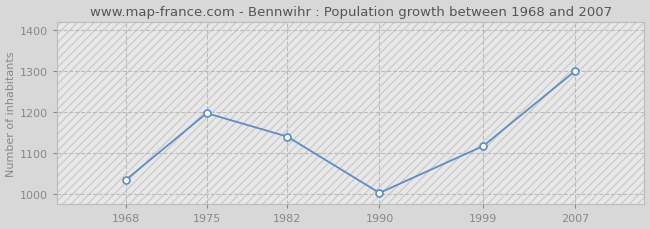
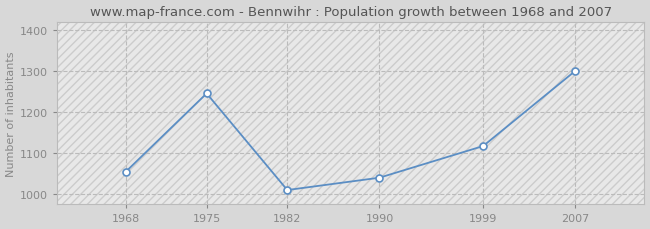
1968: 1035 -> 1055
1975: 1197 -> 1245
1982: 1140 -> 1010
1990: 1003 -> 1040
